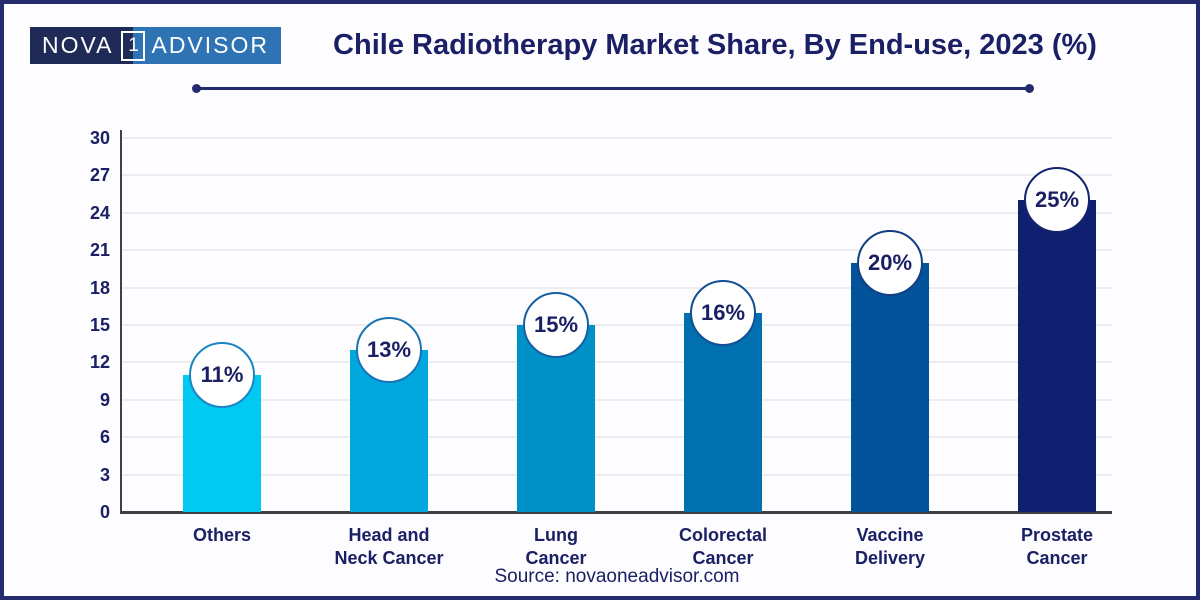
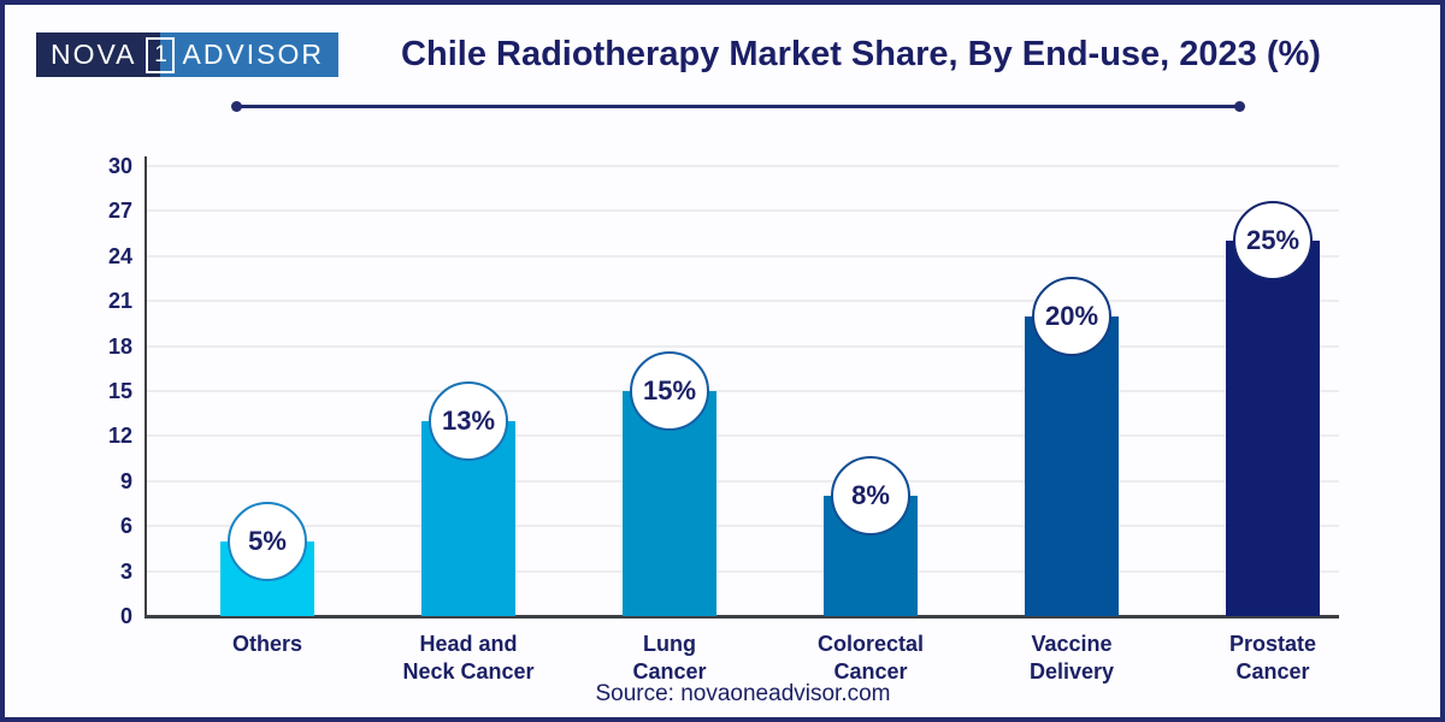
Others: 11% -> 5%
Colorectal Cancer: 16% -> 8%
